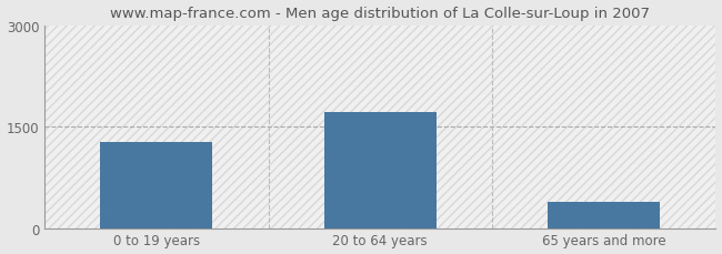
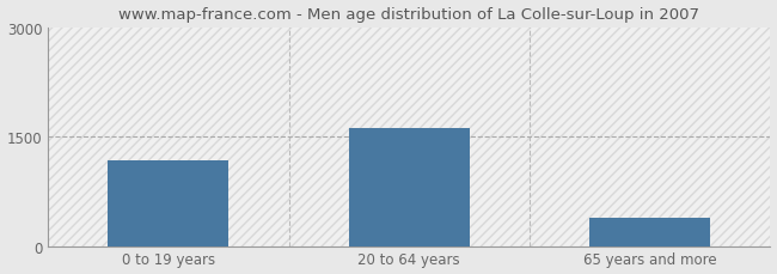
0 to 19 years: 1270 -> 1180
20 to 64 years: 1720 -> 1620
